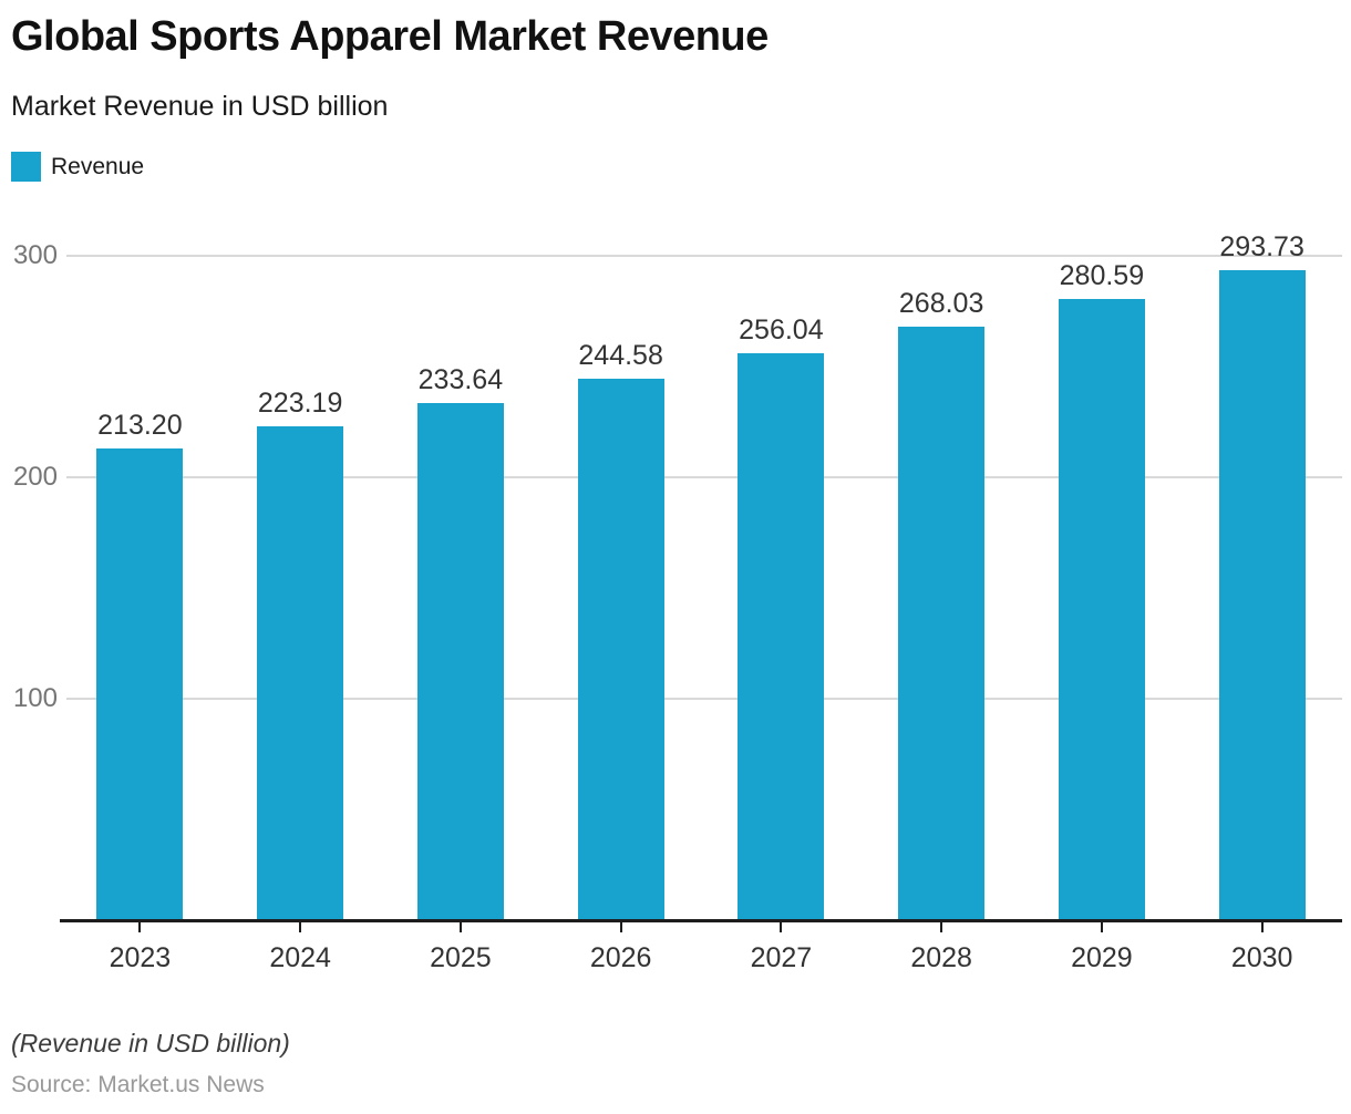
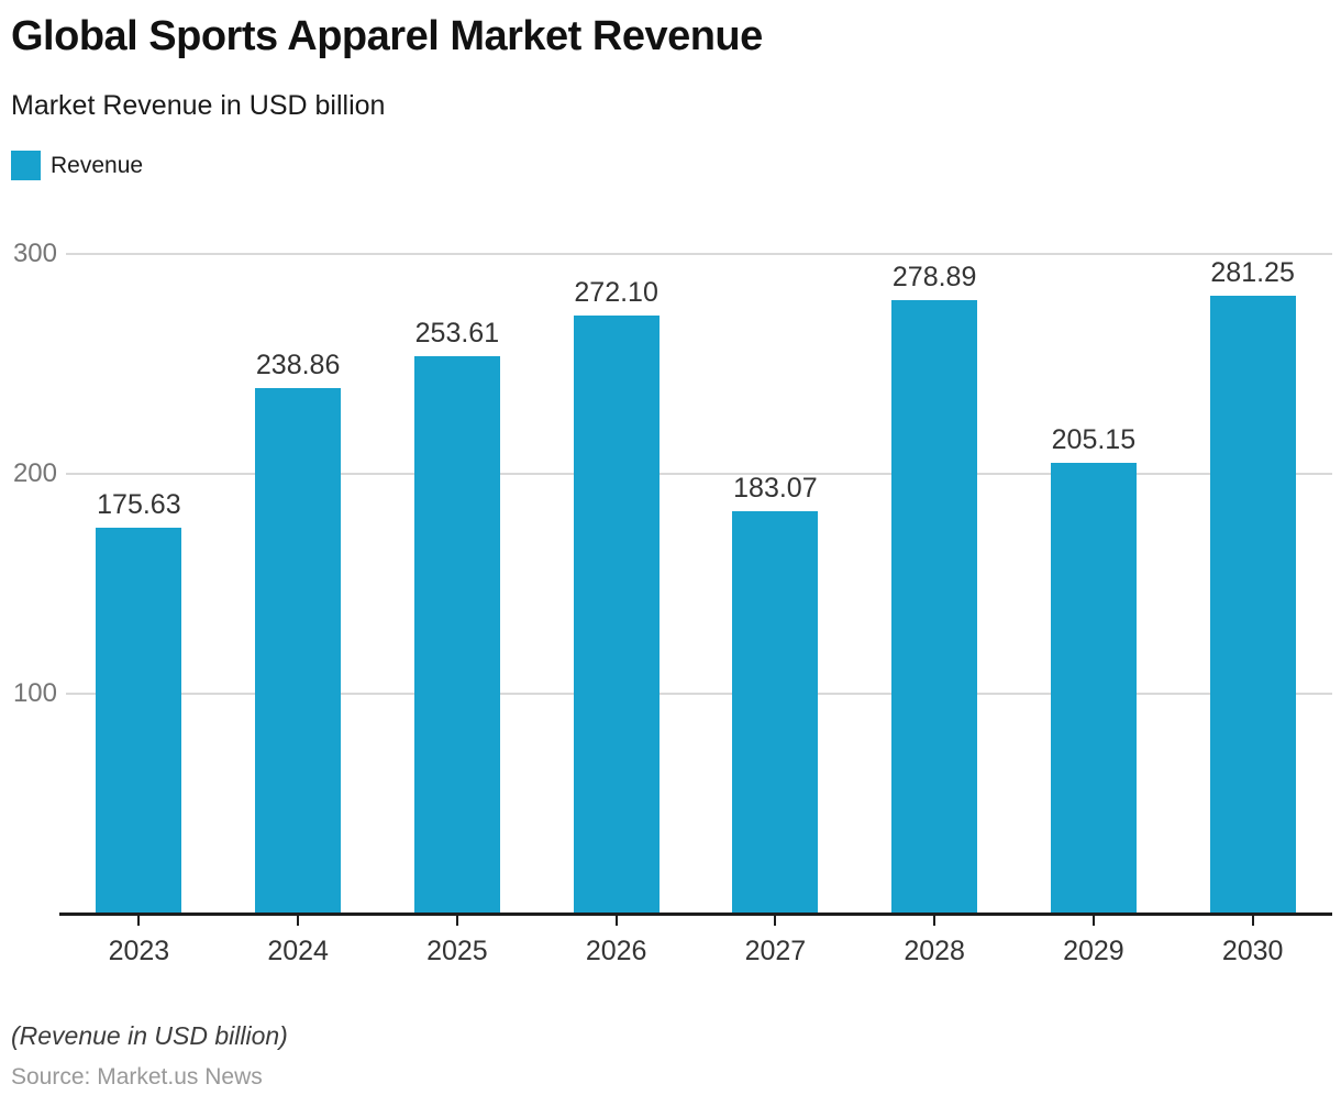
2023: 213.20 -> 175.63
2024: 223.19 -> 238.86
2025: 233.64 -> 253.61
2026: 244.58 -> 272.10
2027: 256.04 -> 183.07
2028: 268.03 -> 278.89
2029: 280.59 -> 205.15
2030: 293.73 -> 281.25
